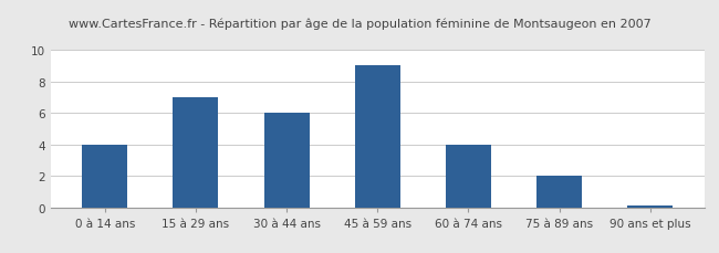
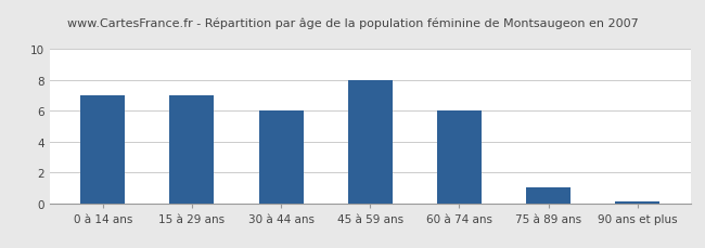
0 à 14 ans: 4.0 -> 7.0
45 à 59 ans: 9.0 -> 8.0
60 à 74 ans: 4.0 -> 6.0
75 à 89 ans: 2.0 -> 1.0
